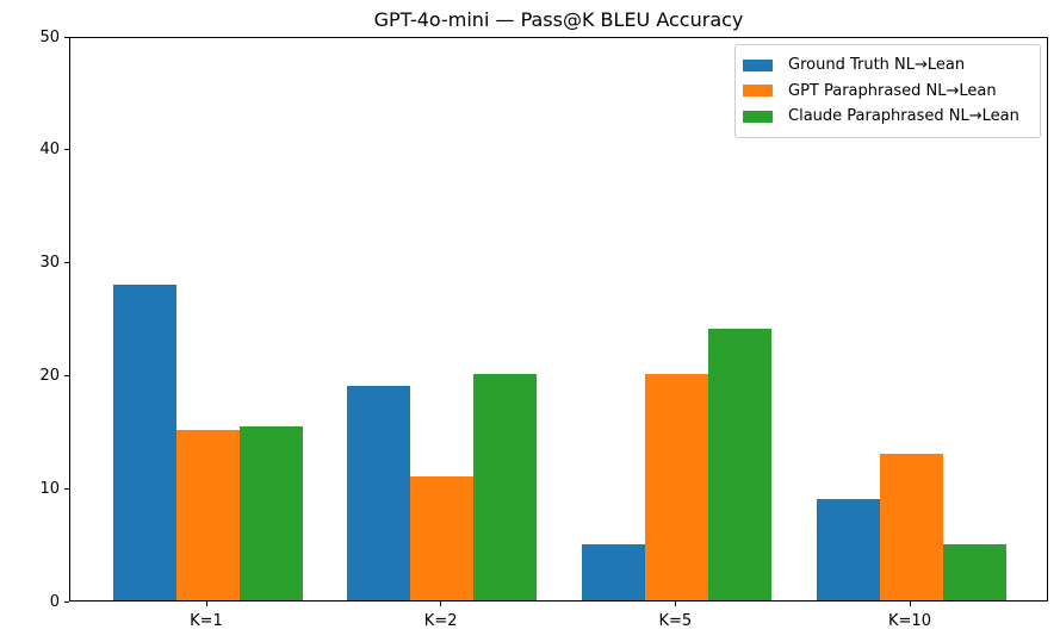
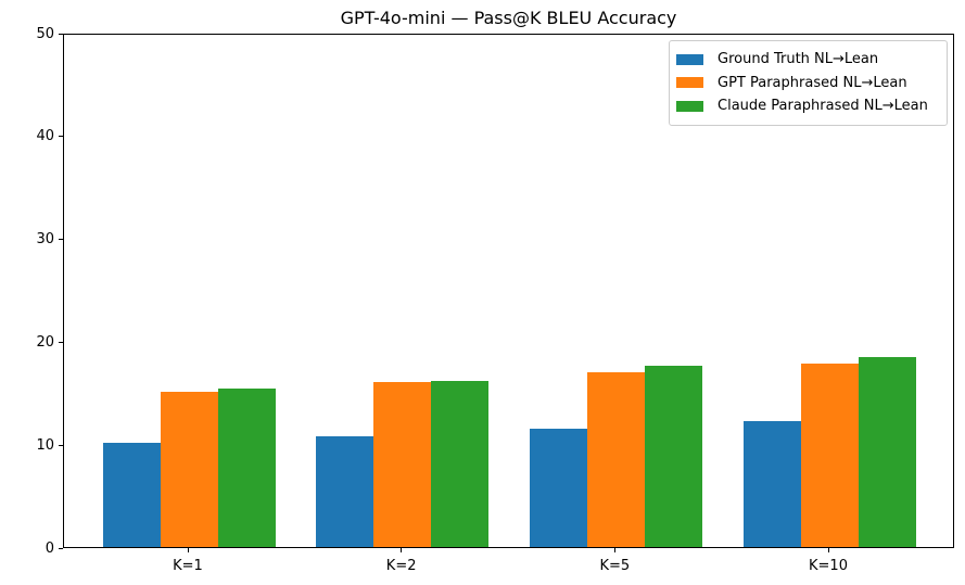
Ground Truth NL→Lean/K=1: 28 -> 10
Ground Truth NL→Lean/K=2: 19 -> 11
GPT Paraphrased NL→Lean/K=2: 11 -> 16
Claude Paraphrased NL→Lean/K=2: 20 -> 16
Ground Truth NL→Lean/K=5: 5 -> 12
GPT Paraphrased NL→Lean/K=5: 20 -> 17
Claude Paraphrased NL→Lean/K=5: 24 -> 18
Ground Truth NL→Lean/K=10: 9 -> 12
GPT Paraphrased NL→Lean/K=10: 13 -> 18
Claude Paraphrased NL→Lean/K=10: 5 -> 18
